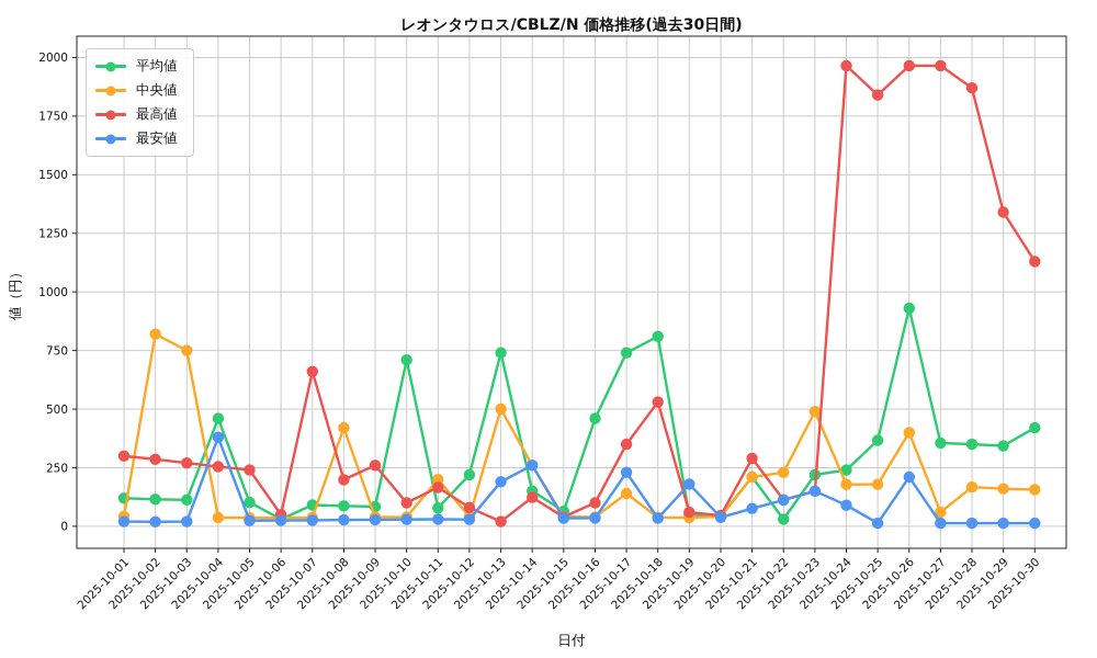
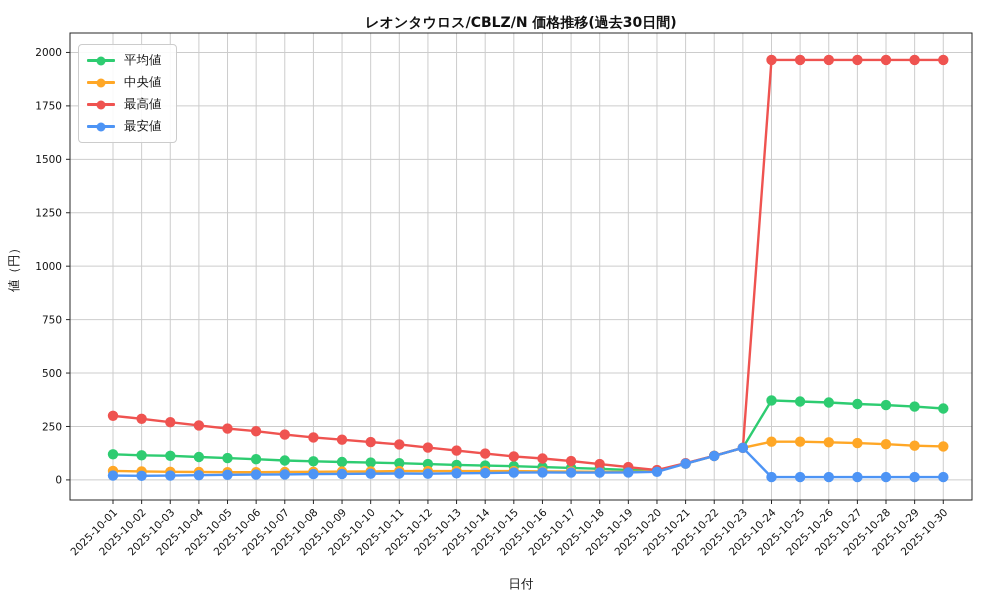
中央値/2025-10-02: 820 -> 40
中央値/2025-10-03: 750 -> 40
平均値/2025-10-04: 460 -> 110
最安値/2025-10-04: 380 -> 20
平均値/2025-10-06: 30 -> 100
最高値/2025-10-06: 50 -> 230
最高値/2025-10-07: 660 -> 210
中央値/2025-10-08: 420 -> 40
最高値/2025-10-09: 260 -> 190
平均値/2025-10-10: 710 -> 80
最高値/2025-10-10: 100 -> 180
中央値/2025-10-11: 200 -> 40
平均値/2025-10-12: 220 -> 70
最高値/2025-10-12: 80 -> 150
平均値/2025-10-13: 740 -> 70
中央値/2025-10-13: 500 -> 40
最高値/2025-10-13: 20 -> 140
最安値/2025-10-13: 190 -> 30
平均値/2025-10-14: 150 -> 70
中央値/2025-10-14: 260 -> 40
最安値/2025-10-14: 260 -> 30
最高値/2025-10-15: 40 -> 110
平均値/2025-10-16: 460 -> 60
平均値/2025-10-17: 740 -> 60
中央値/2025-10-17: 140 -> 40
最高値/2025-10-17: 350 -> 90
最安値/2025-10-17: 230 -> 30
平均値/2025-10-18: 810 -> 50
最高値/2025-10-18: 530 -> 70
最安値/2025-10-19: 180 -> 40
平均値/2025-10-21: 210 -> 80
中央値/2025-10-21: 210 -> 80
最高値/2025-10-21: 290 -> 80
平均値/2025-10-22: 30 -> 110
中央値/2025-10-22: 230 -> 110
平均値/2025-10-23: 220 -> 150
中央値/2025-10-23: 490 -> 150
平均値/2025-10-24: 240 -> 370
最安値/2025-10-24: 90 -> 10
最高値/2025-10-25: 1840 -> 1960
平均値/2025-10-26: 930 -> 360
中央値/2025-10-26: 400 -> 180
最安値/2025-10-26: 210 -> 10
中央値/2025-10-27: 60 -> 170
最高値/2025-10-28: 1870 -> 1960
最高値/2025-10-29: 1340 -> 1960
平均値/2025-10-30: 420 -> 330
最高値/2025-10-30: 1130 -> 1960
